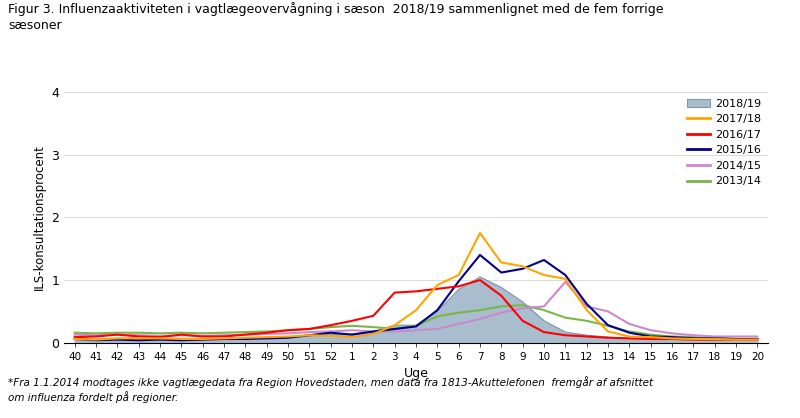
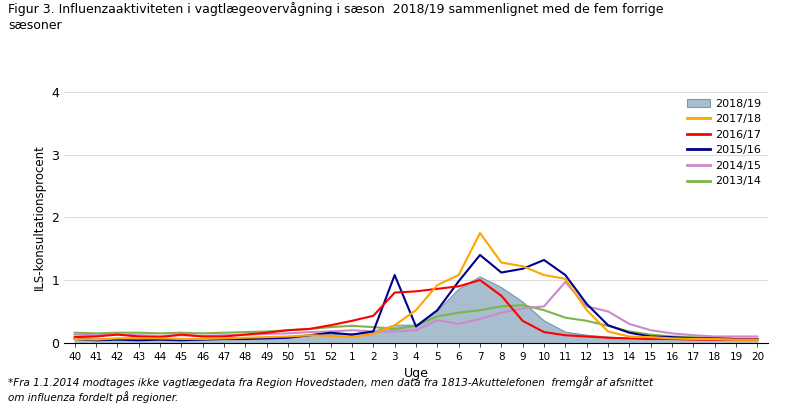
2015/16/3: 0.22 -> 1.08
2014/15/5: 0.22 -> 0.36
